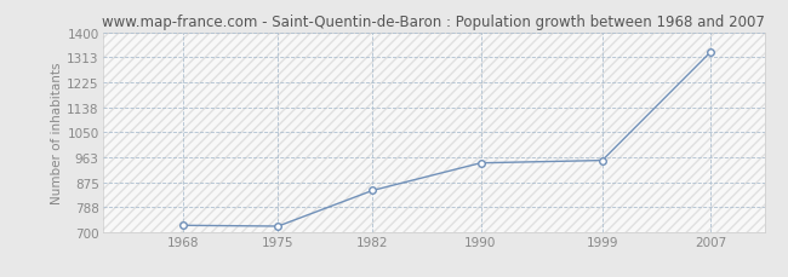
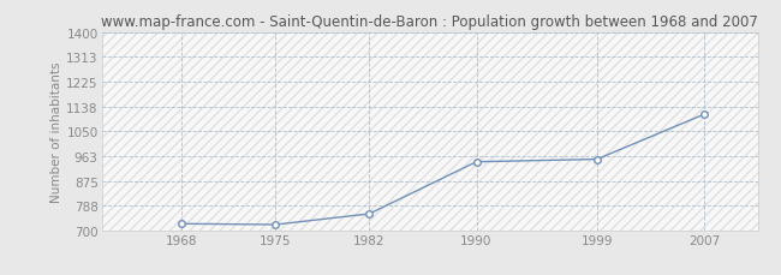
1982: 847 -> 760
2007: 1330 -> 1110
